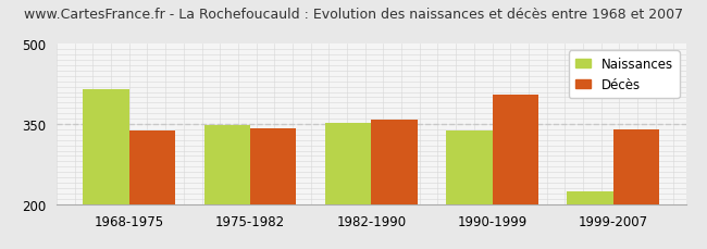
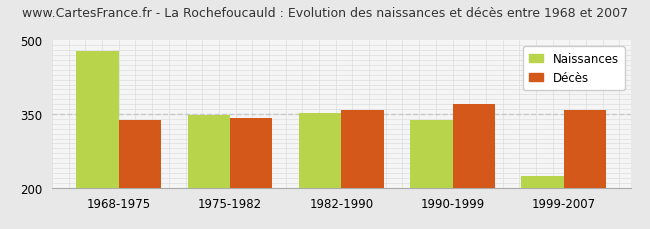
Naissances/1968-1975: 415 -> 478
Décès/1990-1999: 405 -> 371
Décès/1999-2007: 340 -> 358
